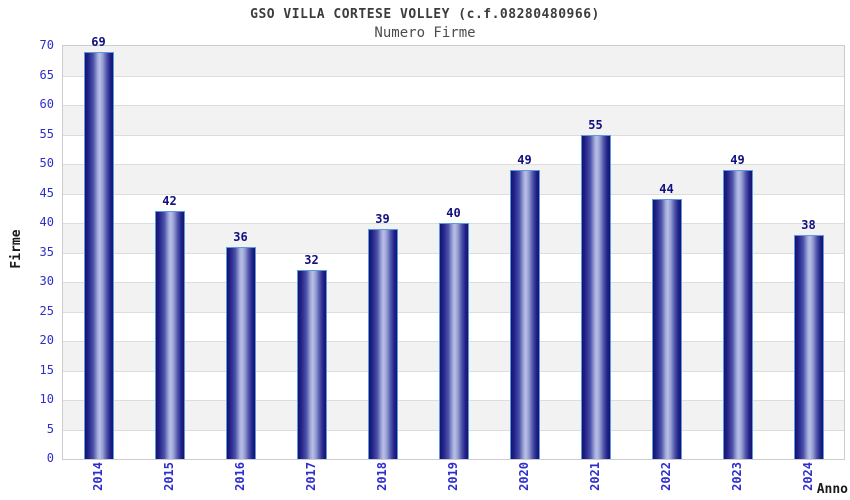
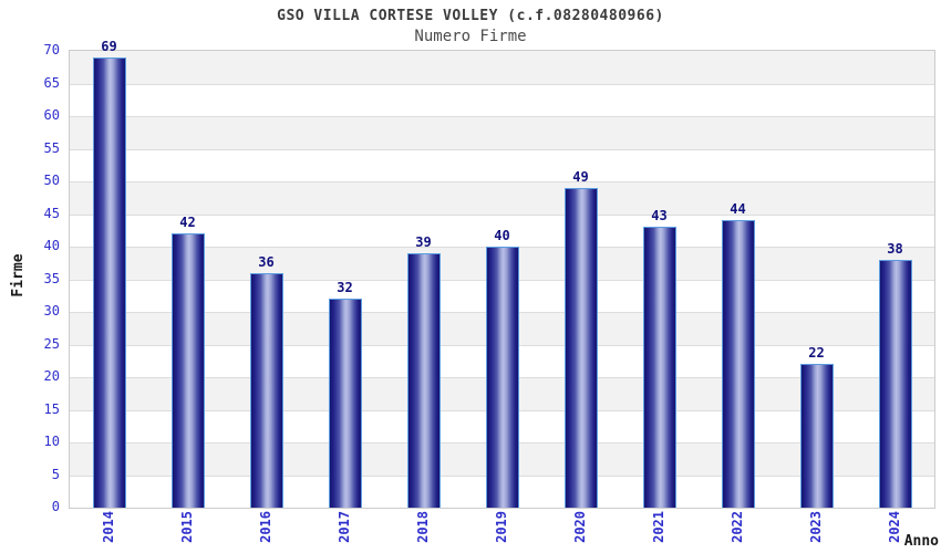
2021: 55 -> 43
2023: 49 -> 22
